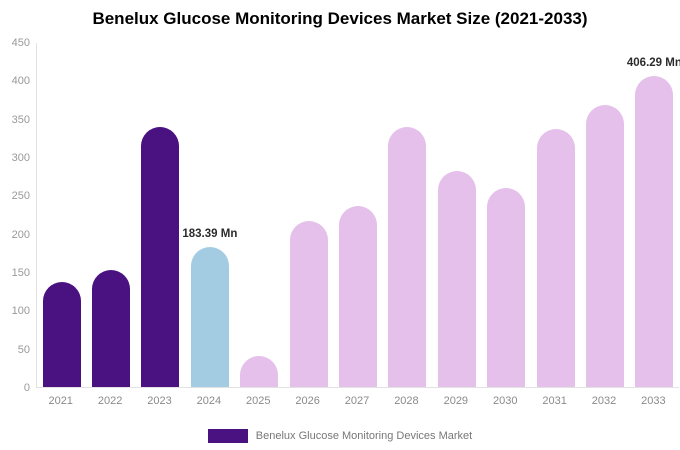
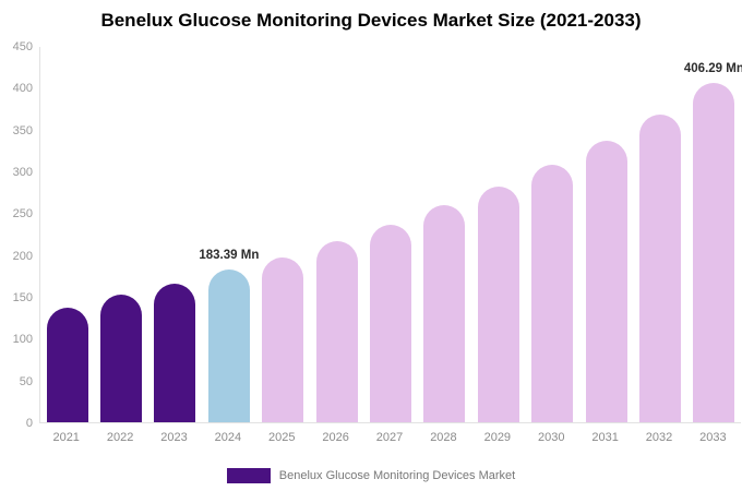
2023: 340 -> 170
2025: 40 -> 200
2028: 340 -> 260
2030: 260 -> 310
